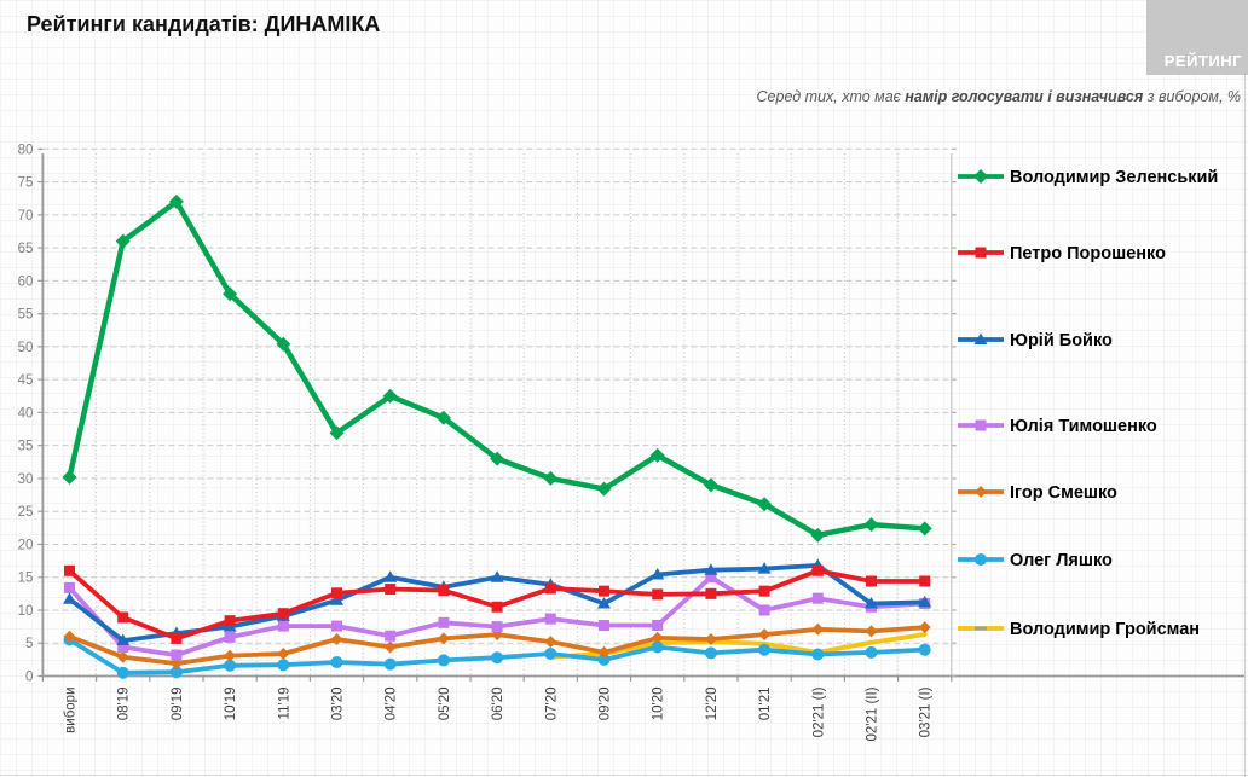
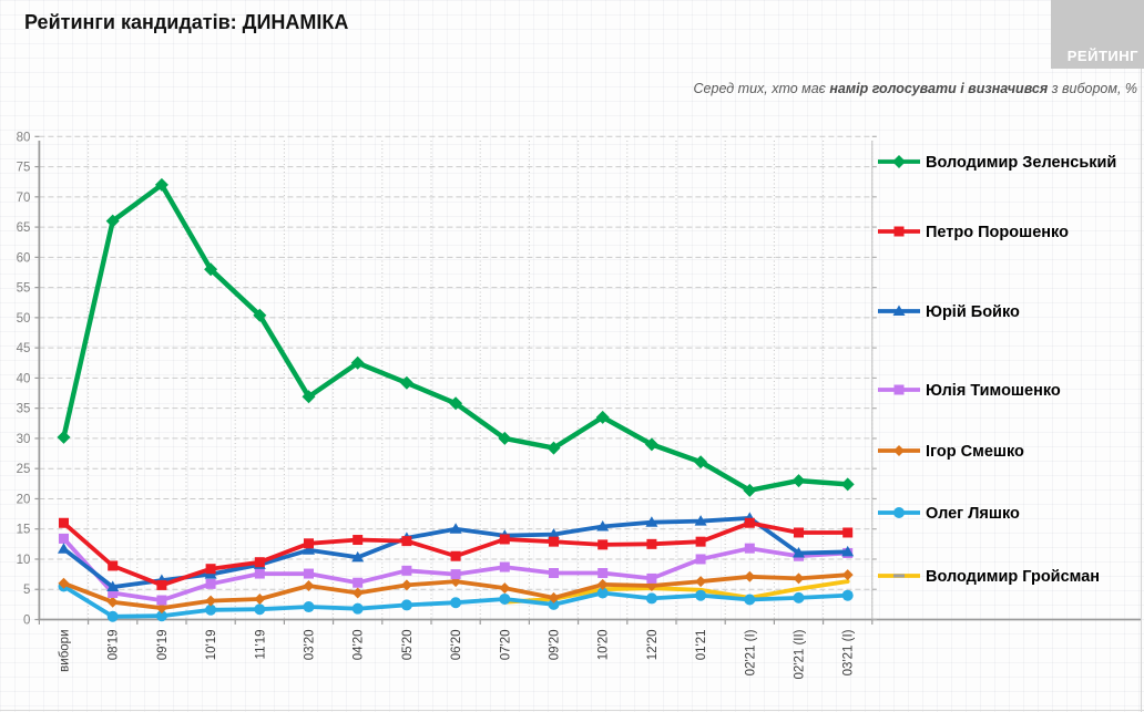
Юрій Бойко/04'20: 15 -> 10
Володимир Зеленський/06'20: 33 -> 36
Юрій Бойко/09'20: 11 -> 14
Юлія Тимошенко/12'20: 15 -> 7
